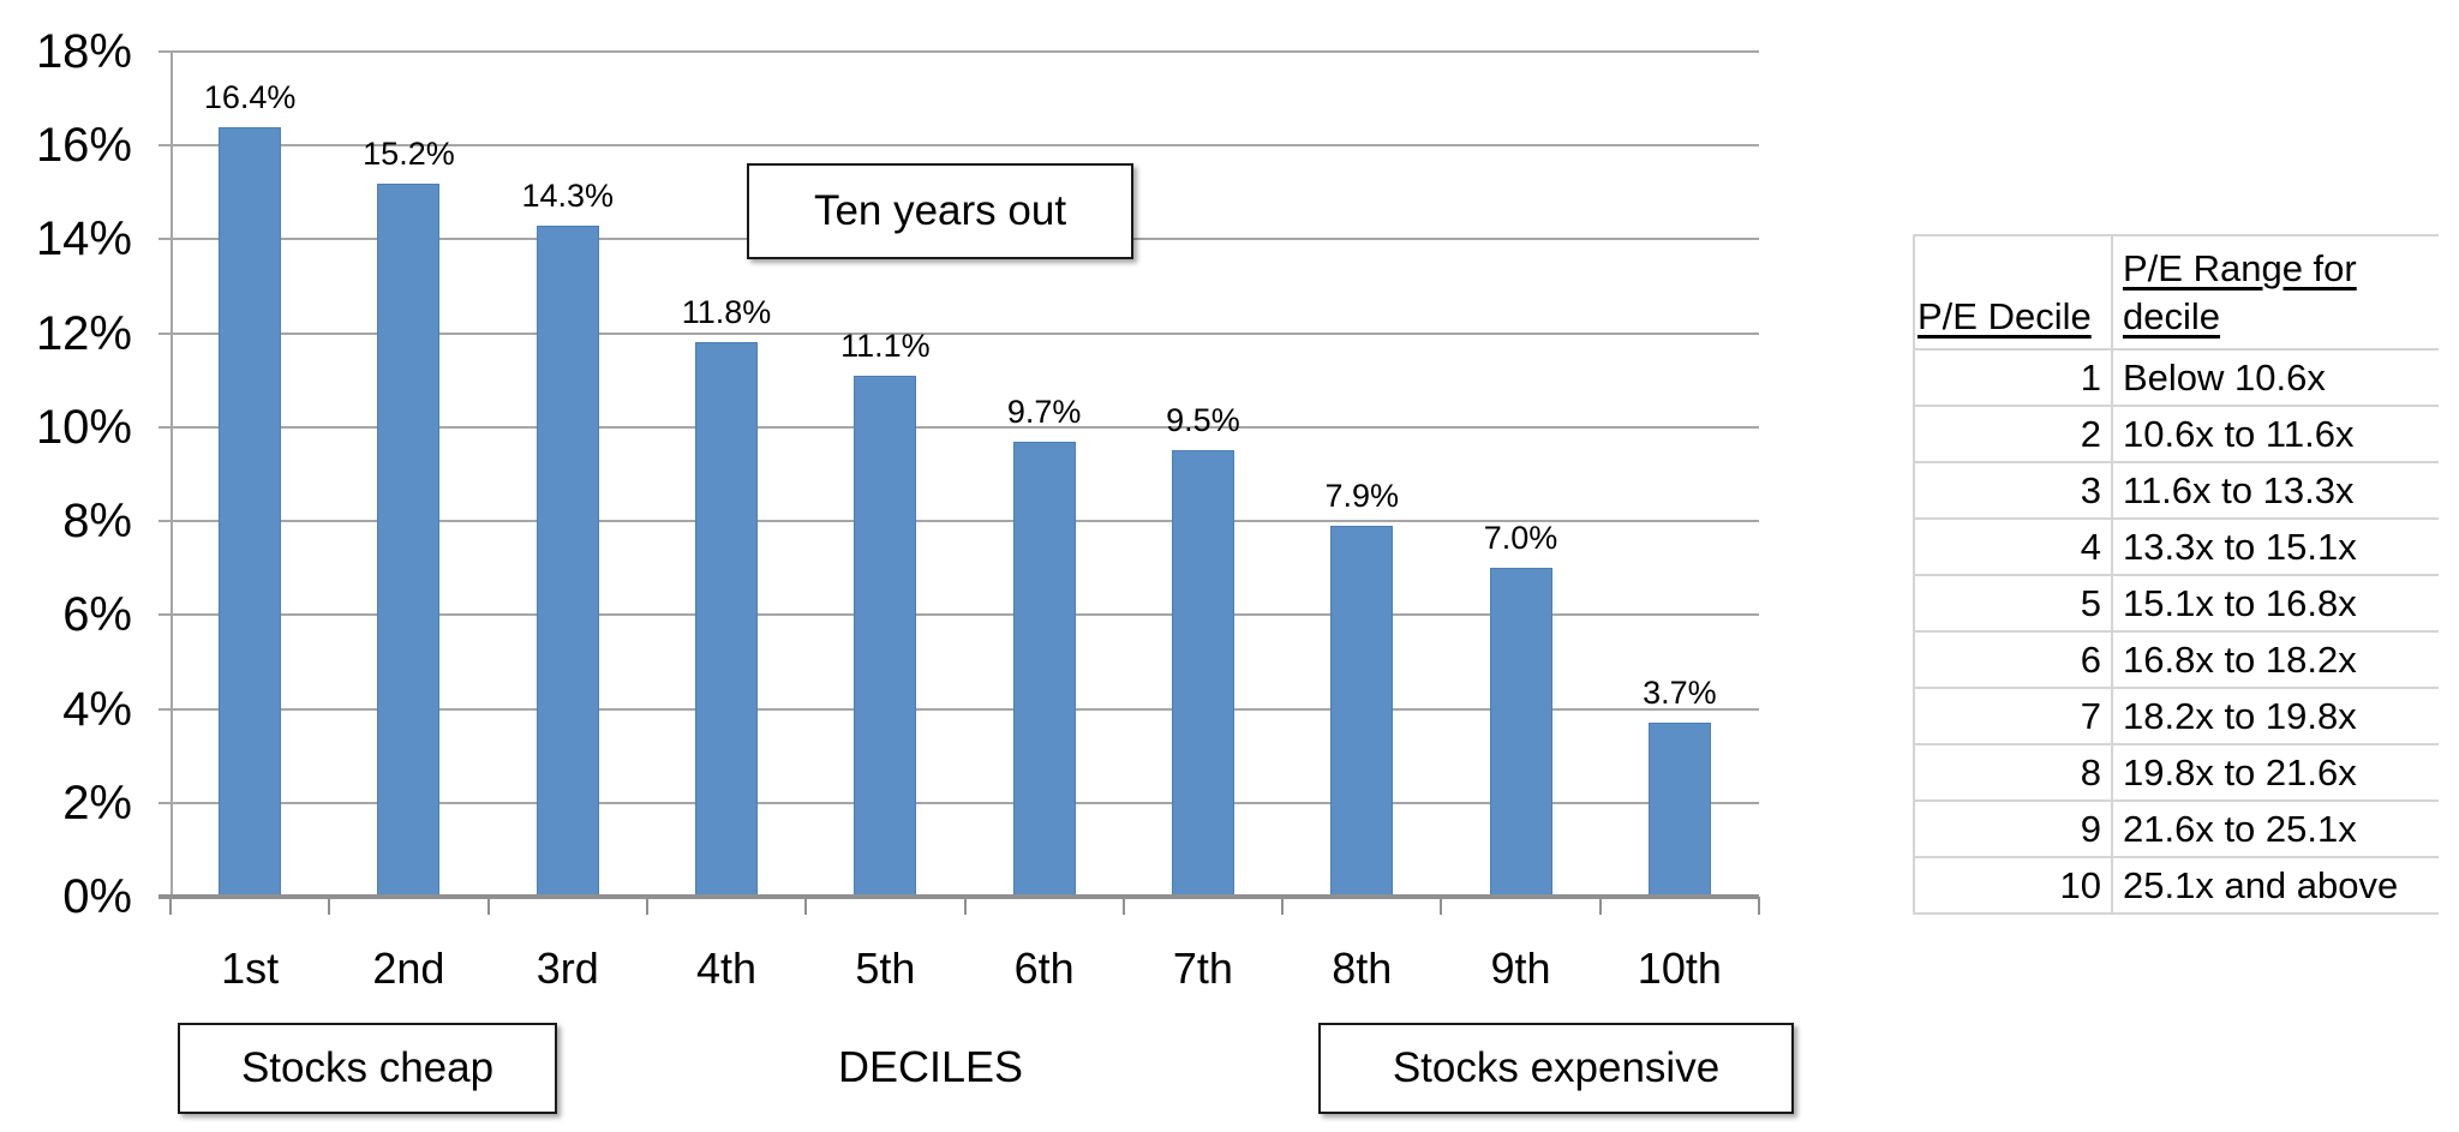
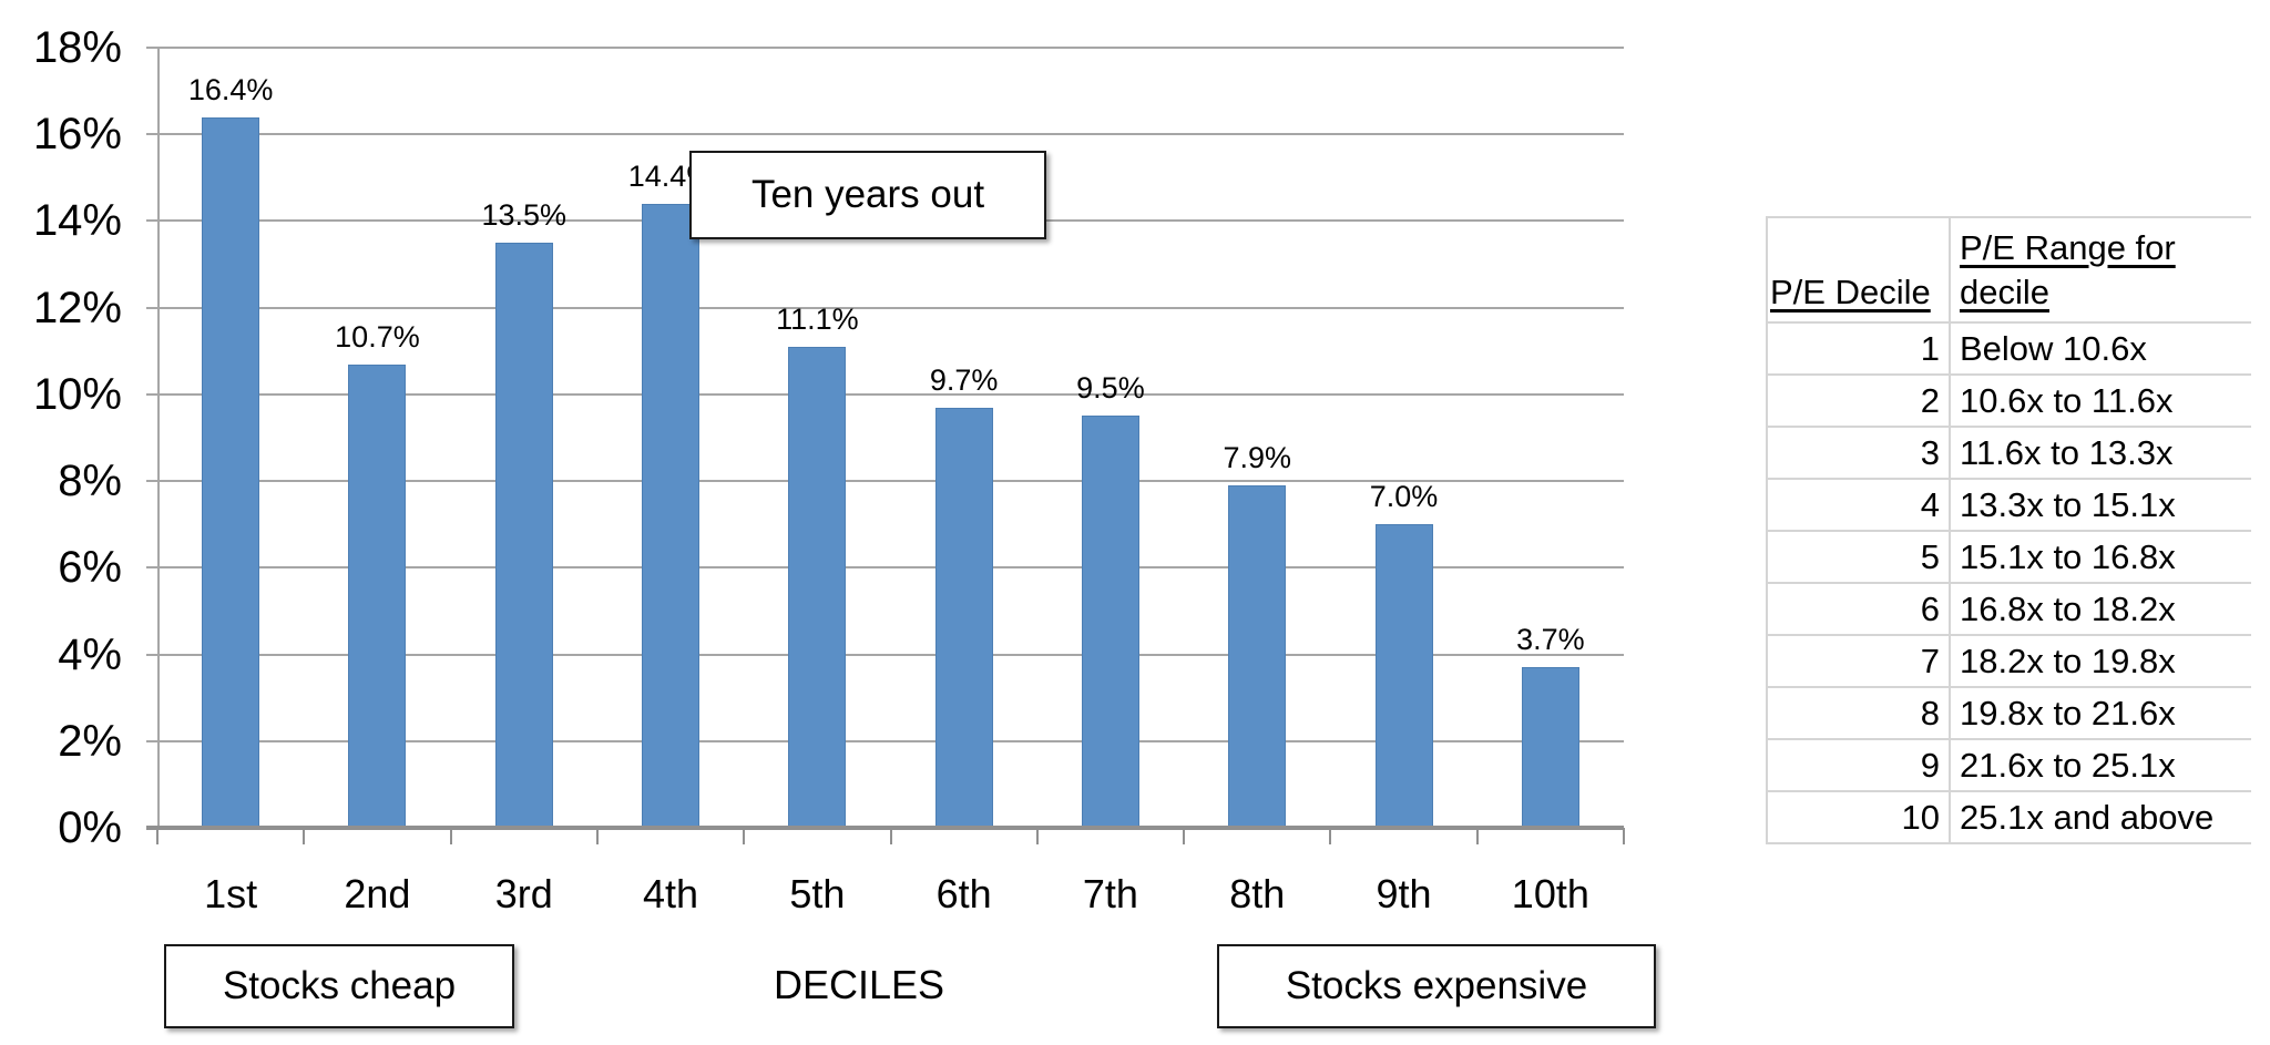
2nd: 15.2% -> 10.7%
3rd: 14.3% -> 13.5%
4th: 11.8% -> 14.4%
